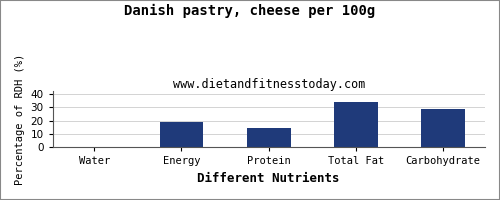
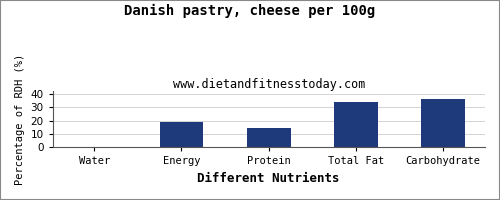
Carbohydrate: 29 -> 36
